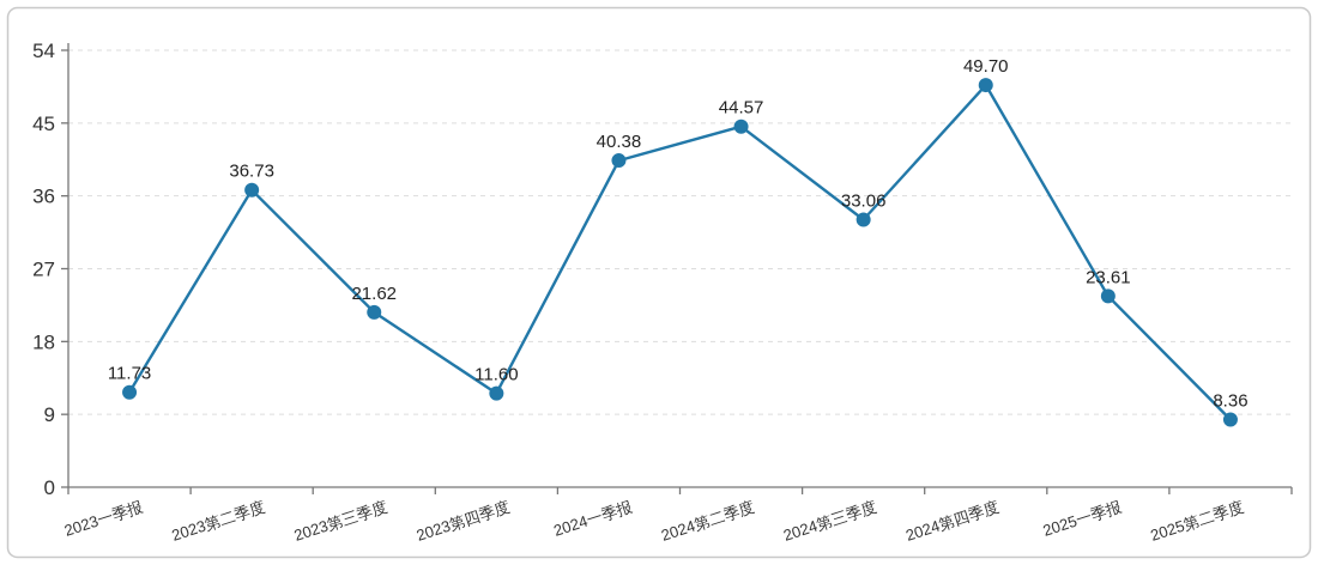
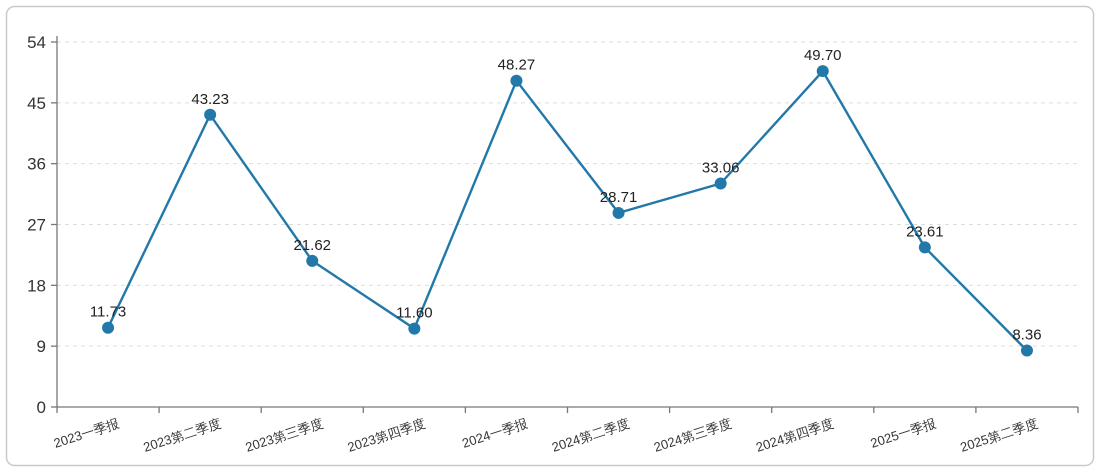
2023第二季度: 36.73 -> 43.23
2024一季报: 40.38 -> 48.27
2024第二季度: 44.57 -> 28.71
